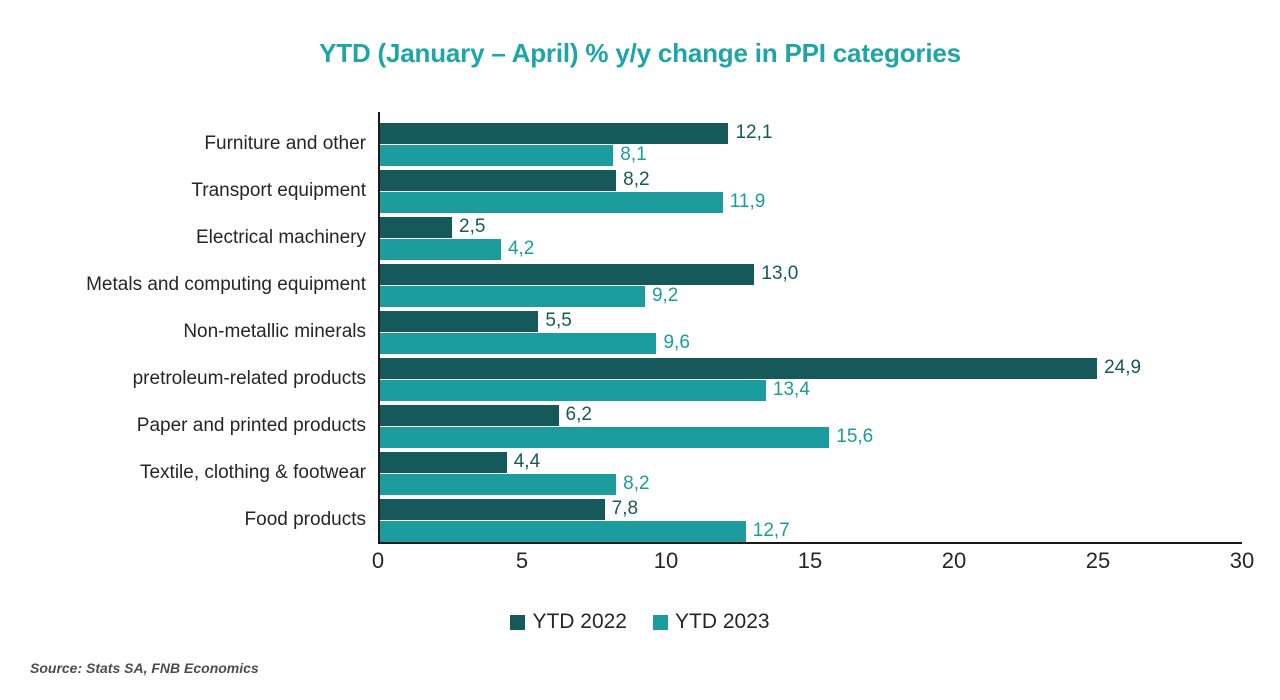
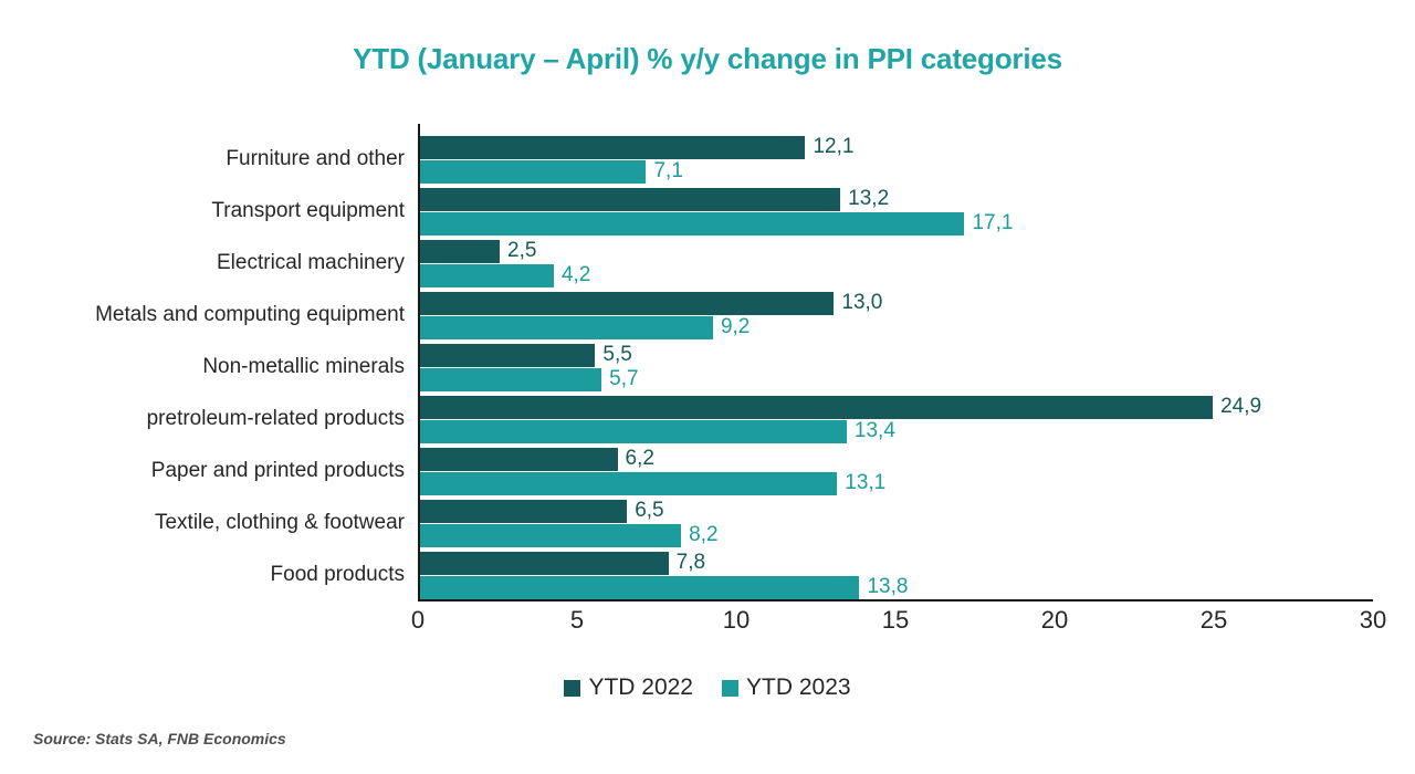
YTD 2023/Furniture and other: 8,1 -> 7,1
YTD 2022/Transport equipment: 8,2 -> 13,2
YTD 2023/Transport equipment: 11,9 -> 17,1
YTD 2023/Non-metallic minerals: 9,6 -> 5,7
YTD 2023/Paper and printed products: 15,6 -> 13,1
YTD 2022/Textile, clothing & footwear: 4,4 -> 6,5
YTD 2023/Food products: 12,7 -> 13,8
